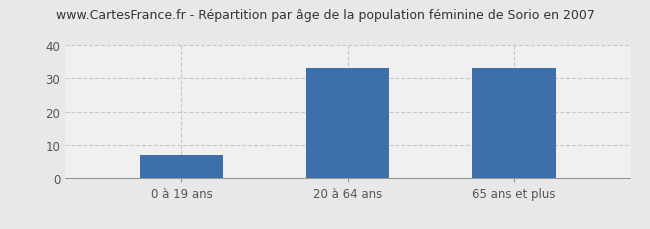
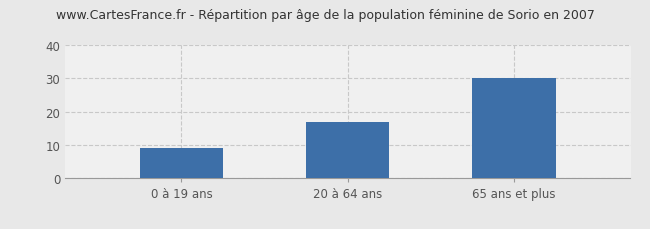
0 à 19 ans: 7 -> 9
20 à 64 ans: 33 -> 17
65 ans et plus: 33 -> 30
